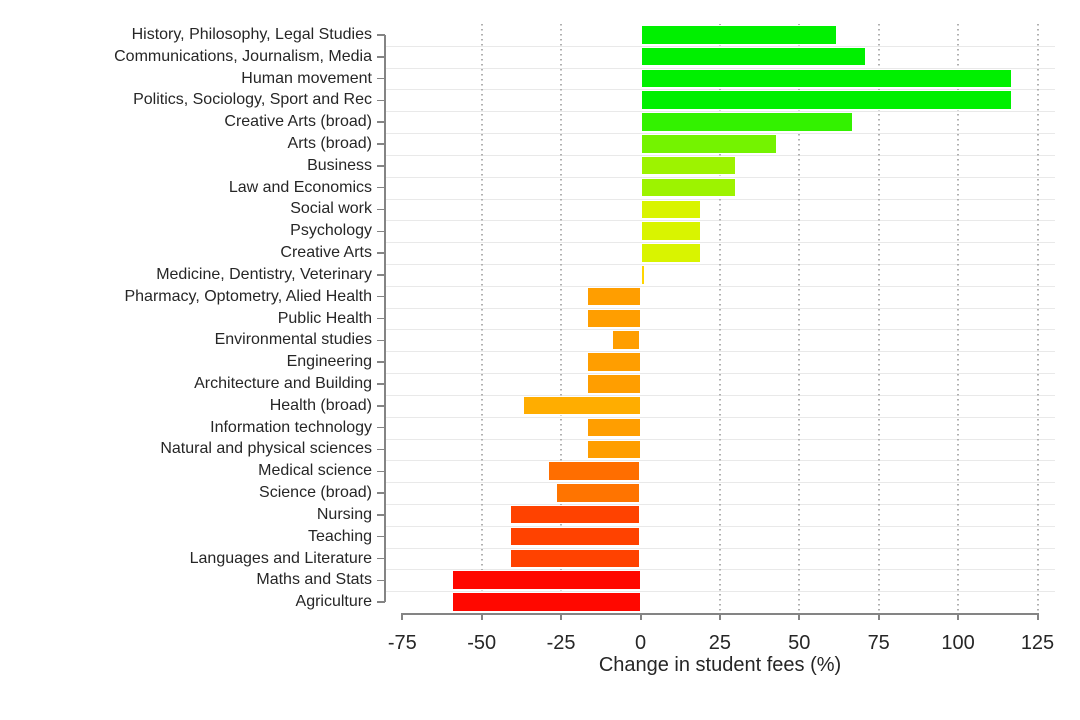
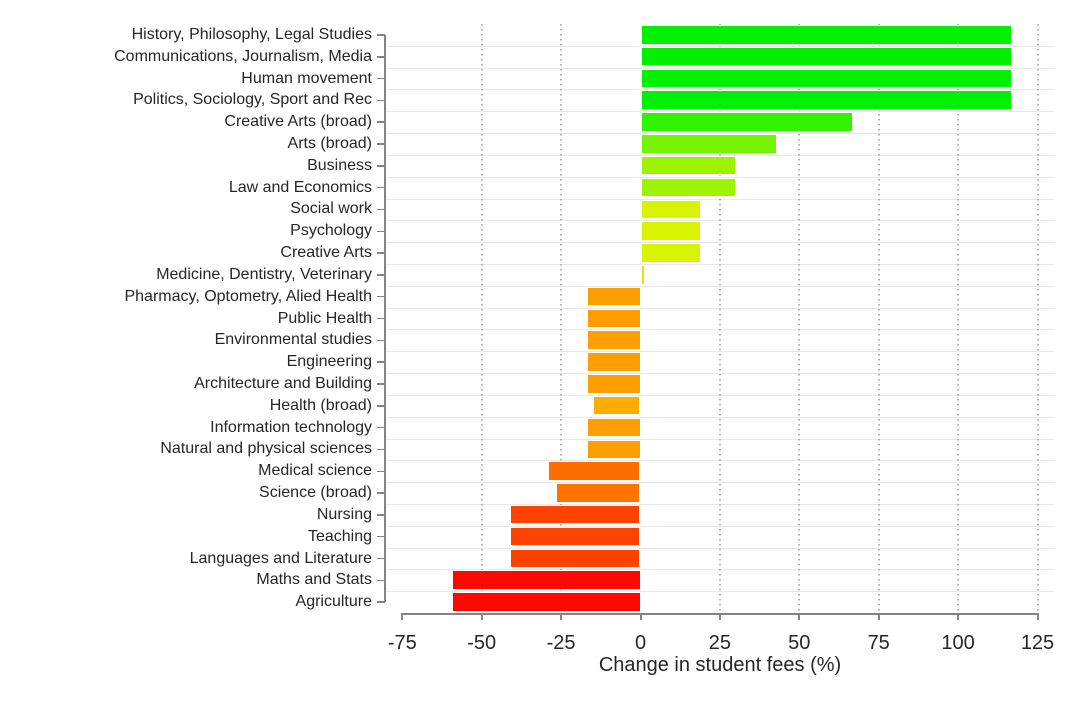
History, Philosophy, Legal Studies: 62 -> 117
Communications, Journalism, Media: 71 -> 117
Environmental studies: -9 -> -17
Health (broad): -37 -> -15
